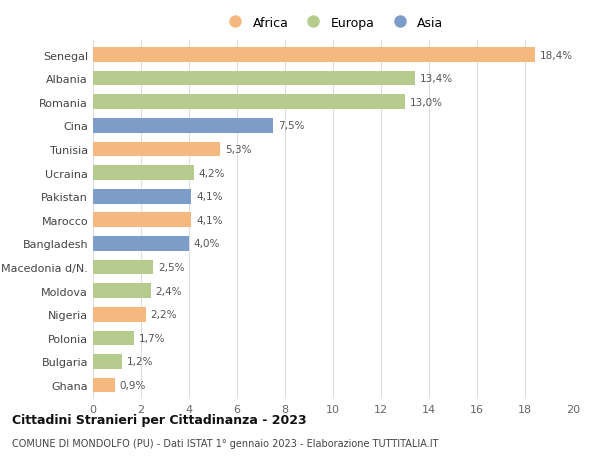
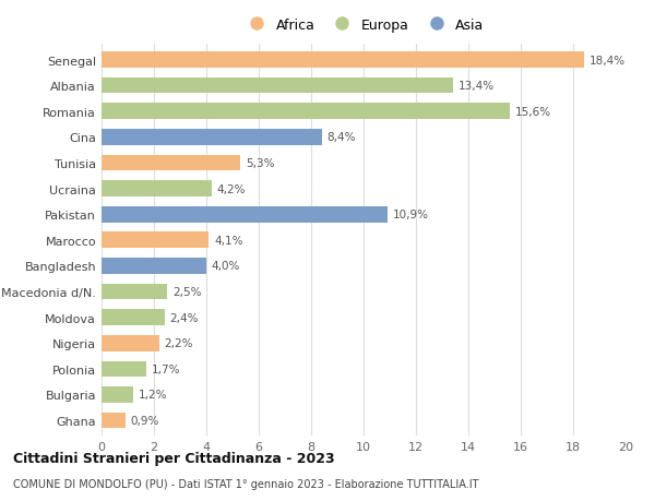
Romania: 13,0% -> 15,6%
Cina: 7,5% -> 8,4%
Pakistan: 4,1% -> 10,9%
